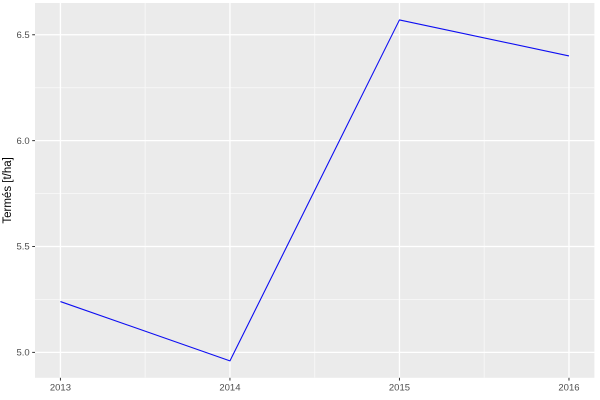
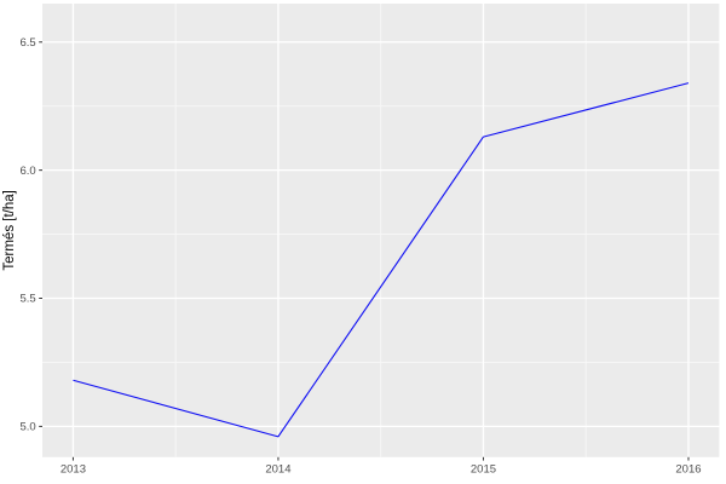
2013: 5.24 -> 5.18
2015: 6.57 -> 6.13
2016: 6.40 -> 6.34
